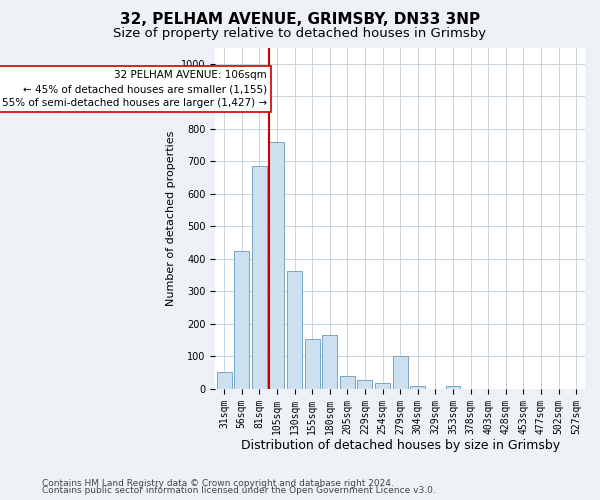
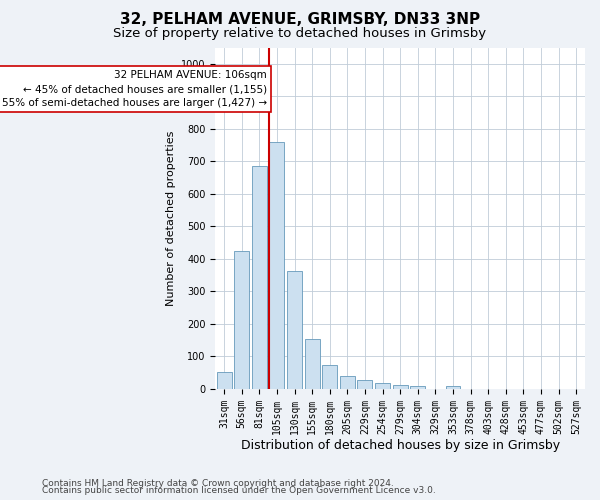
180sqm: 165 -> 75
279sqm: 100 -> 12
